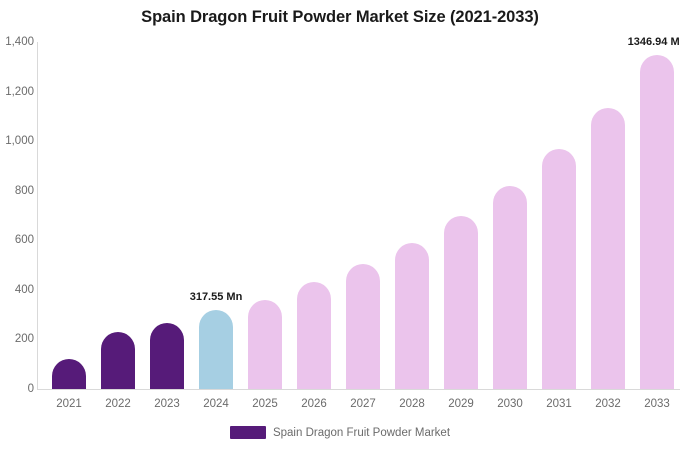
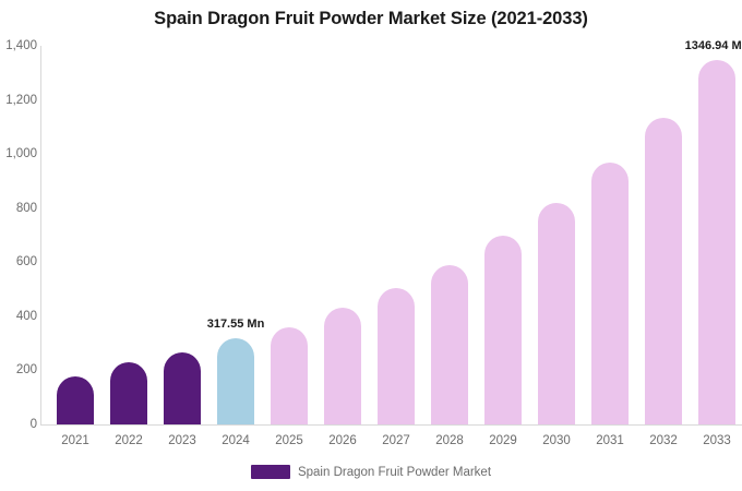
2021: 120 -> 180
